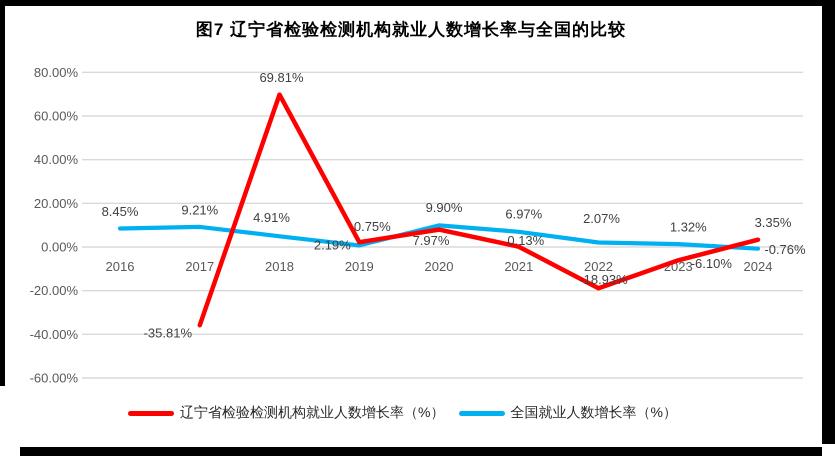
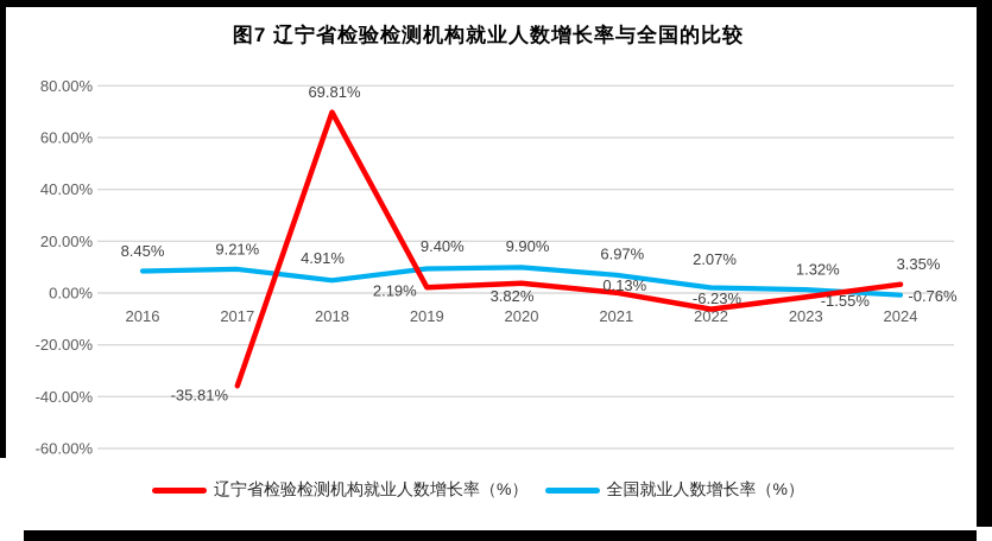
全国就业人数增长率（%）/2019: 0.75% -> 9.40%
辽宁省检验检测机构就业人数增长率（%）/2020: 7.97% -> 3.82%
辽宁省检验检测机构就业人数增长率（%）/2022: -18.93% -> -6.23%
辽宁省检验检测机构就业人数增长率（%）/2023: -6.10% -> -1.55%
